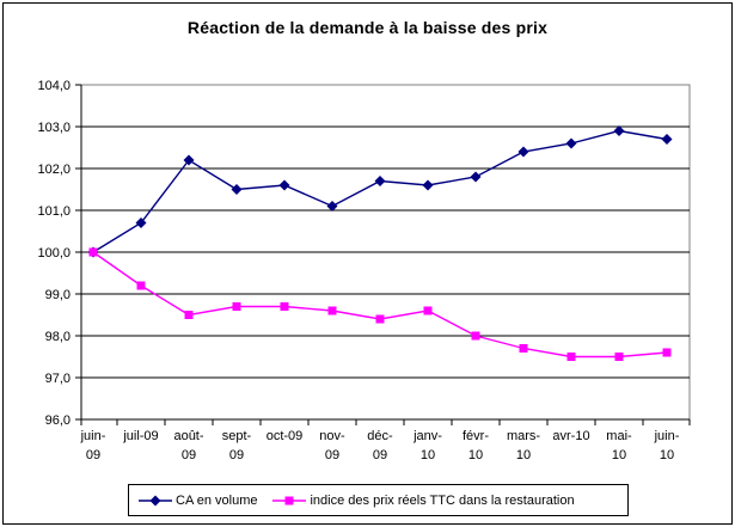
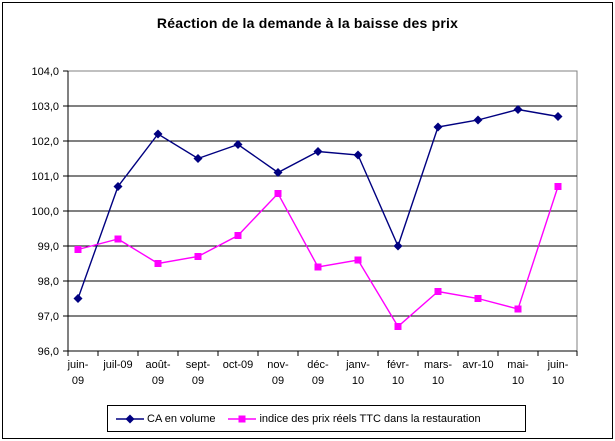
CA en volume/juin-09: 100,0 -> 97,5
indice des prix réels TTC dans la restauration/juin-09: 100,0 -> 98,9
CA en volume/oct-09: 101,6 -> 101,9
indice des prix réels TTC dans la restauration/oct-09: 98,7 -> 99,3
indice des prix réels TTC dans la restauration/nov-09: 98,6 -> 100,5
CA en volume/févr-10: 101,8 -> 99,0
indice des prix réels TTC dans la restauration/févr-10: 98,0 -> 96,7
indice des prix réels TTC dans la restauration/mai-10: 97,5 -> 97,2
indice des prix réels TTC dans la restauration/juin-10: 97,6 -> 100,7
